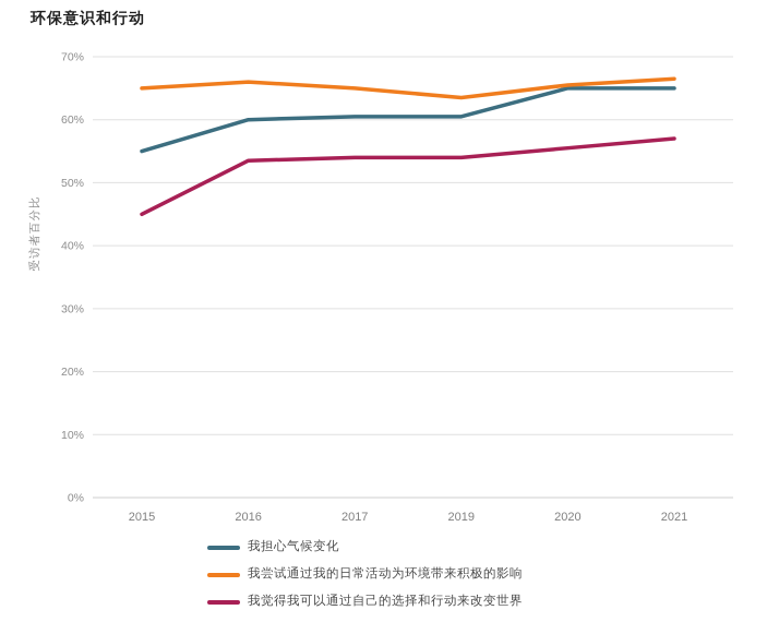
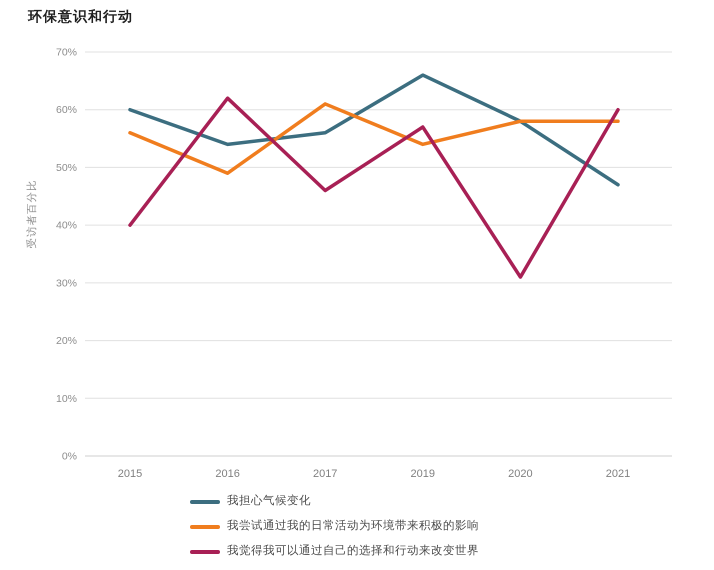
我担心气候变化/2015: 55% -> 60%
我尝试通过我的日常活动为环境带来积极的影响/2015: 65% -> 56%
我觉得我可以通过自己的选择和行动来改变世界/2015: 45% -> 40%
我担心气候变化/2016: 60% -> 54%
我尝试通过我的日常活动为环境带来积极的影响/2016: 66% -> 49%
我觉得我可以通过自己的选择和行动来改变世界/2016: 54% -> 62%
我担心气候变化/2017: 60% -> 56%
我尝试通过我的日常活动为环境带来积极的影响/2017: 65% -> 61%
我觉得我可以通过自己的选择和行动来改变世界/2017: 54% -> 46%
我担心气候变化/2019: 60% -> 66%
我尝试通过我的日常活动为环境带来积极的影响/2019: 64% -> 54%
我觉得我可以通过自己的选择和行动来改变世界/2019: 54% -> 57%
我担心气候变化/2020: 65% -> 58%
我尝试通过我的日常活动为环境带来积极的影响/2020: 66% -> 58%
我觉得我可以通过自己的选择和行动来改变世界/2020: 56% -> 31%
我担心气候变化/2021: 65% -> 47%
我尝试通过我的日常活动为环境带来积极的影响/2021: 66% -> 58%
我觉得我可以通过自己的选择和行动来改变世界/2021: 57% -> 60%
